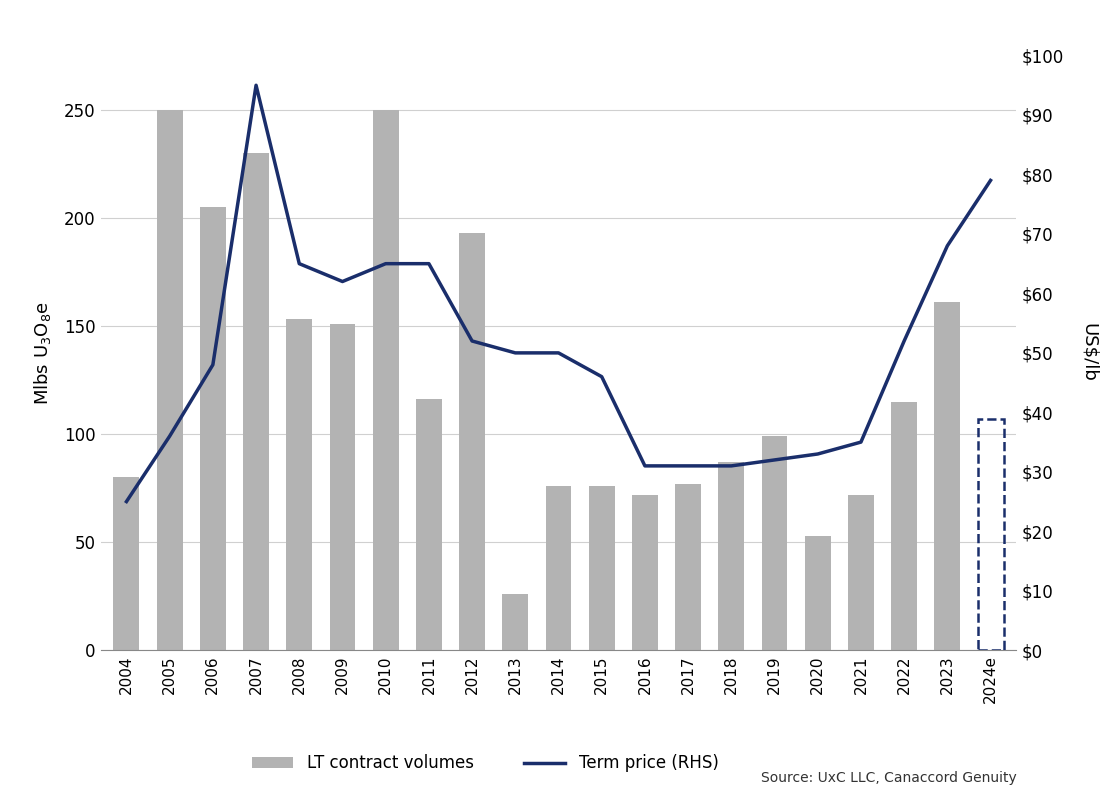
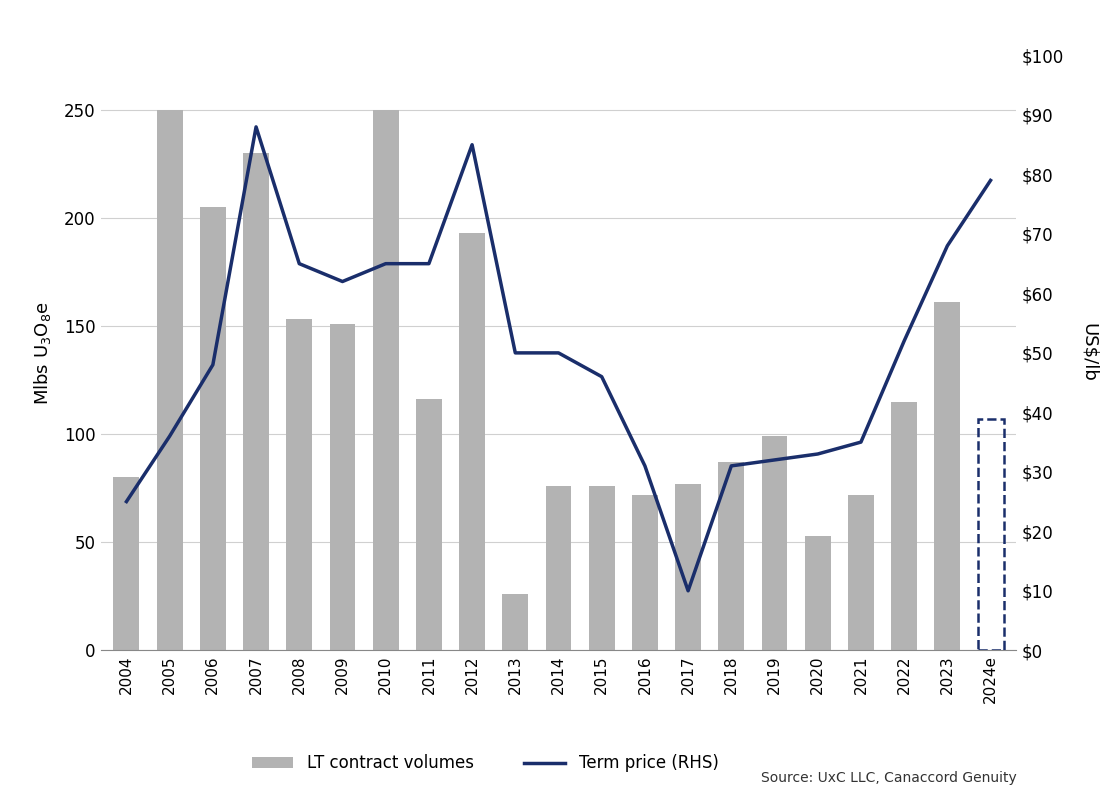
Term price (RHS)/2007: $95 -> $88
Term price (RHS)/2012: $52 -> $85
Term price (RHS)/2017: $31 -> $10
